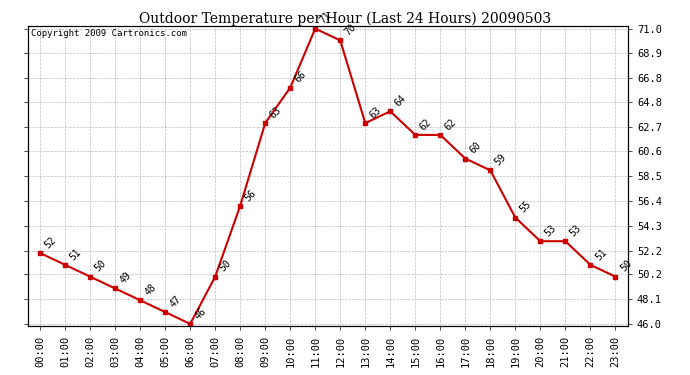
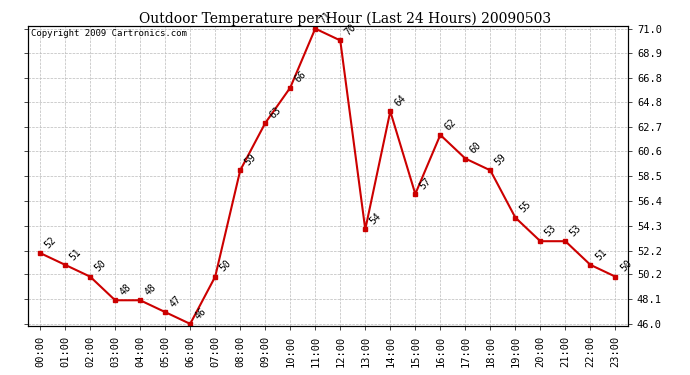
03:00: 49 -> 48
08:00: 56 -> 59
13:00: 63 -> 54
15:00: 62 -> 57
